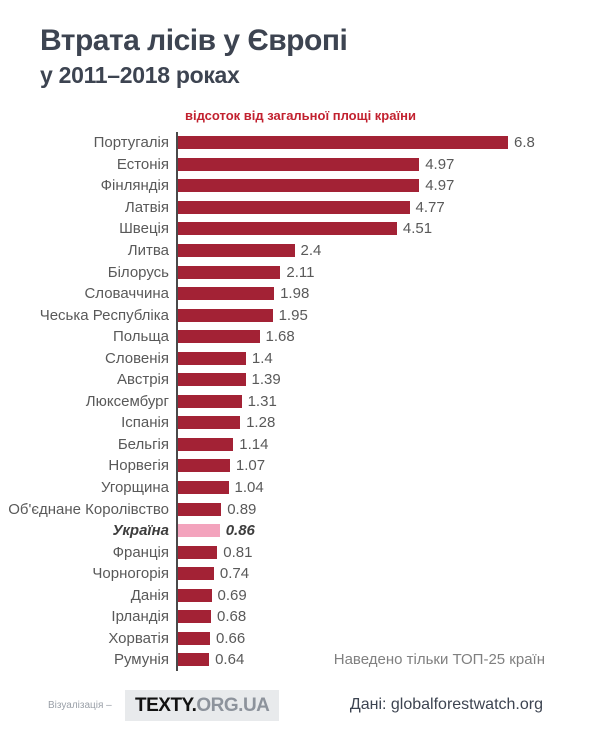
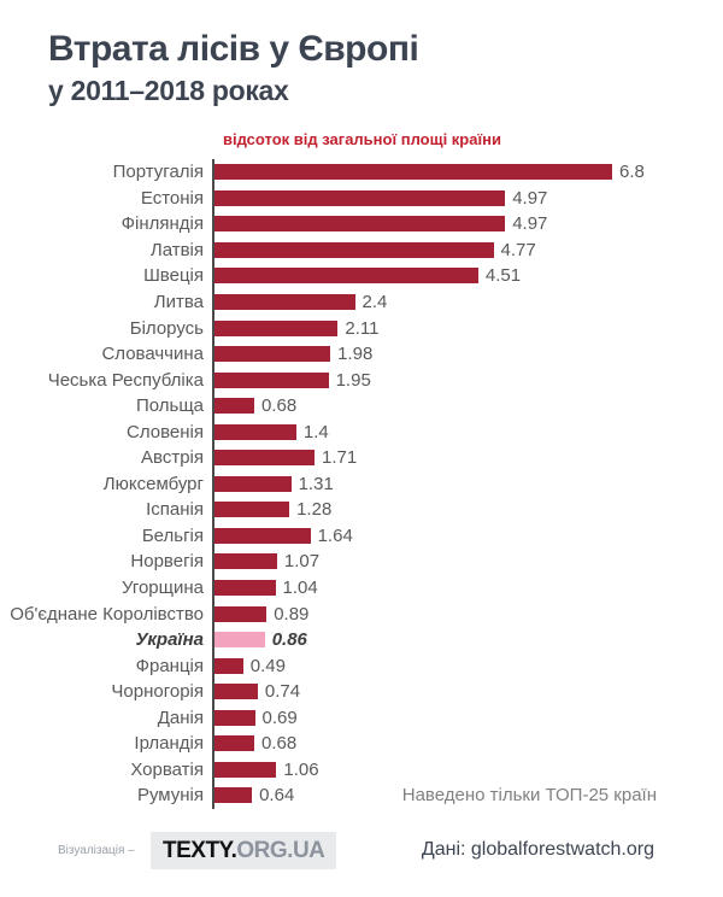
Польща: 1.68 -> 0.68
Австрія: 1.39 -> 1.71
Бельгія: 1.14 -> 1.64
Франція: 0.81 -> 0.49
Хорватія: 0.66 -> 1.06
